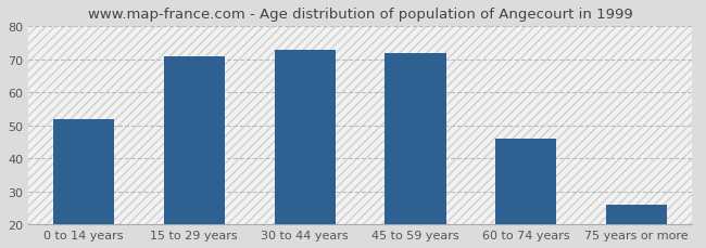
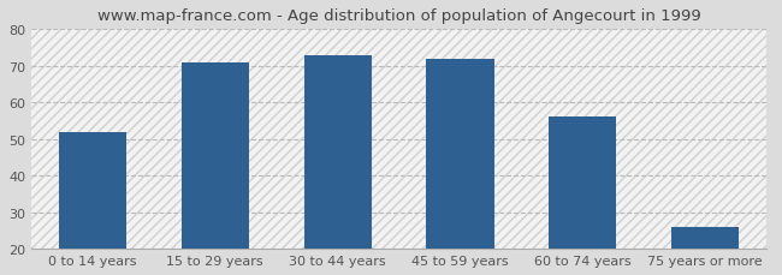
60 to 74 years: 46 -> 56
